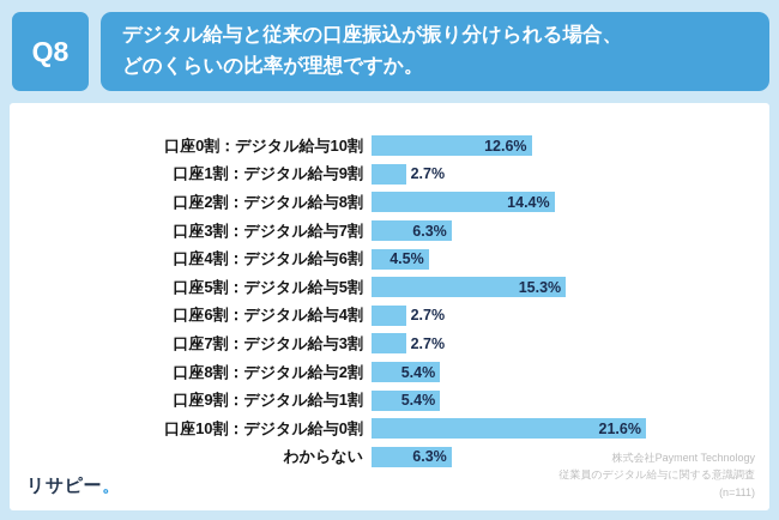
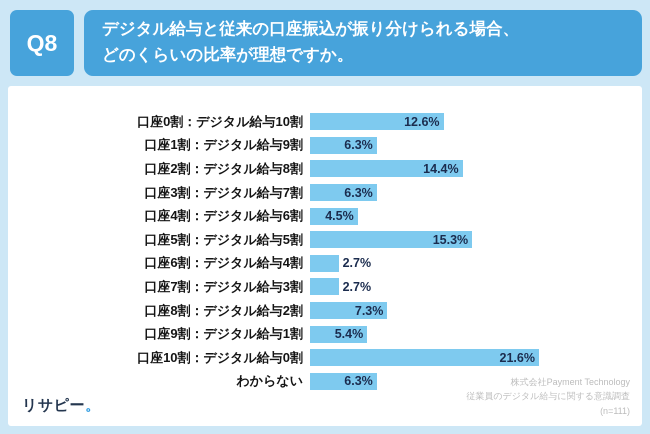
口座1割：デジタル給与9割: 2.7% -> 6.3%
口座8割：デジタル給与2割: 5.4% -> 7.3%
